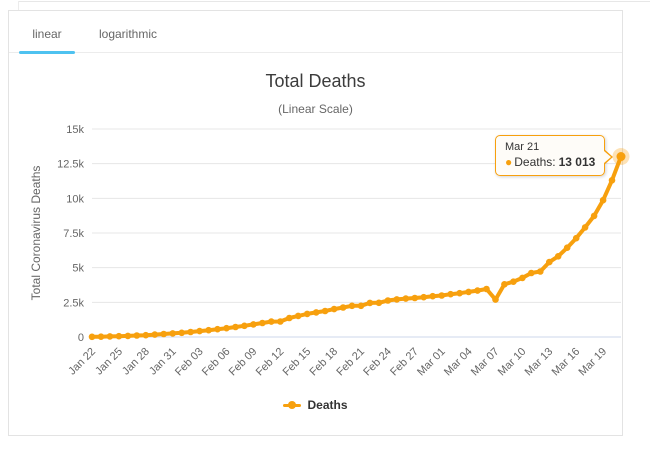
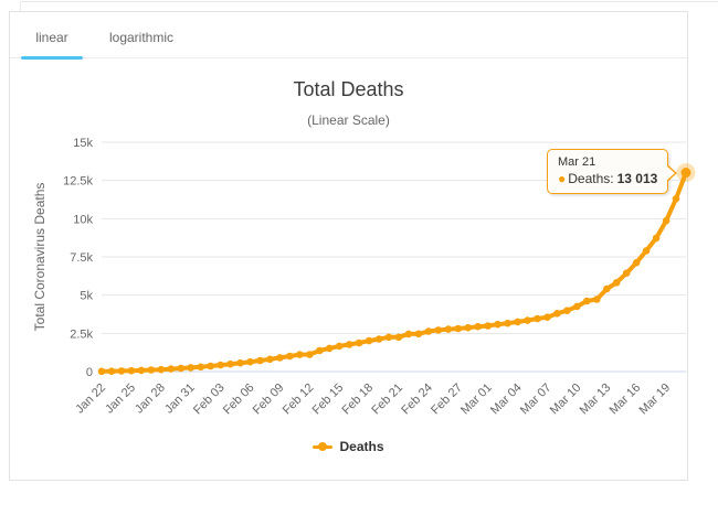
Mar 07: 2.7k -> 3.6k
